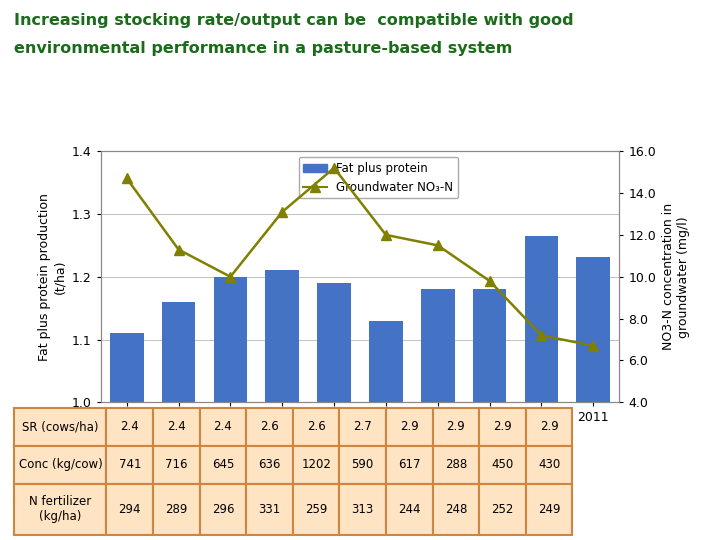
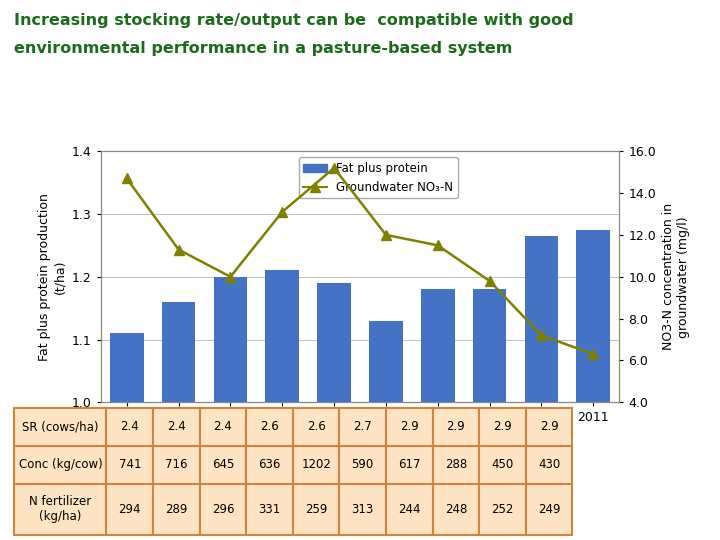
Fat plus protein/2011: 1.232 -> 1.275
Groundwater NO₃-N/2011: 6.7 -> 6.3
